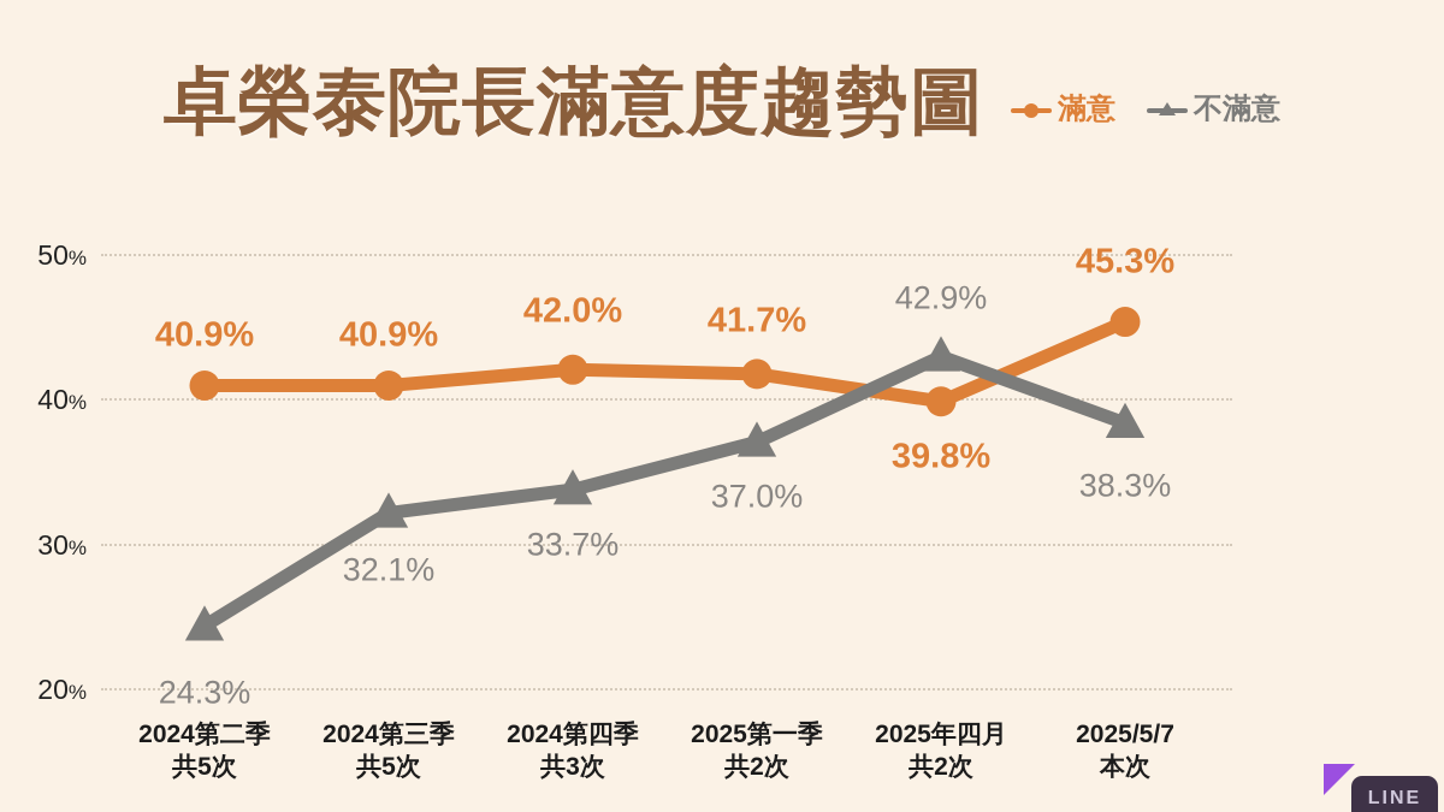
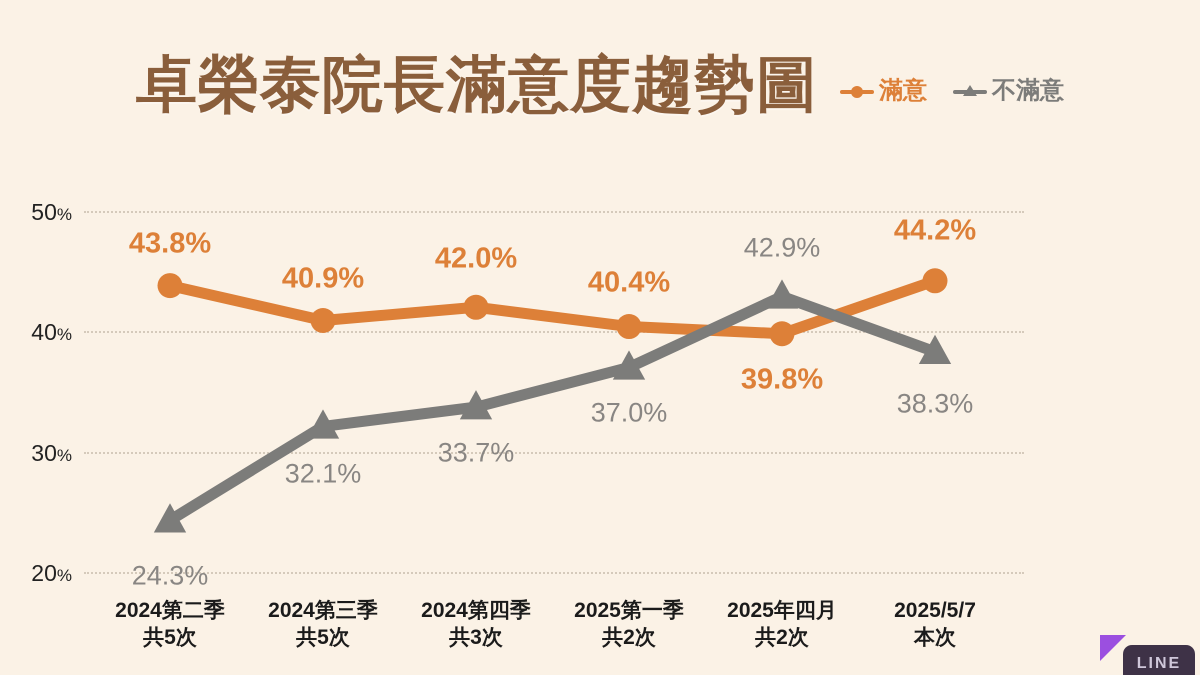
滿意/2024第二季 共5次: 40.9% -> 43.8%
滿意/2025第一季 共2次: 41.7% -> 40.4%
滿意/2025/5/7 本次: 45.3% -> 44.2%
